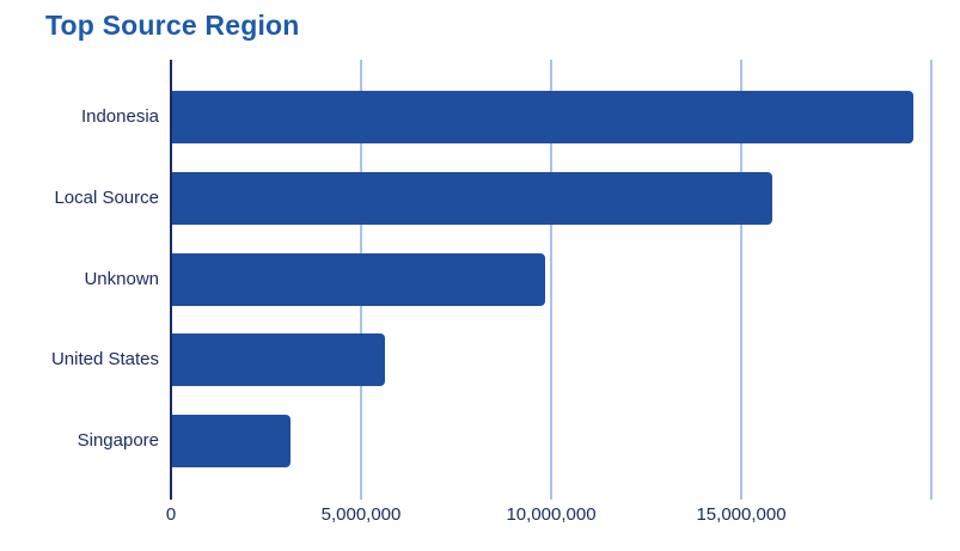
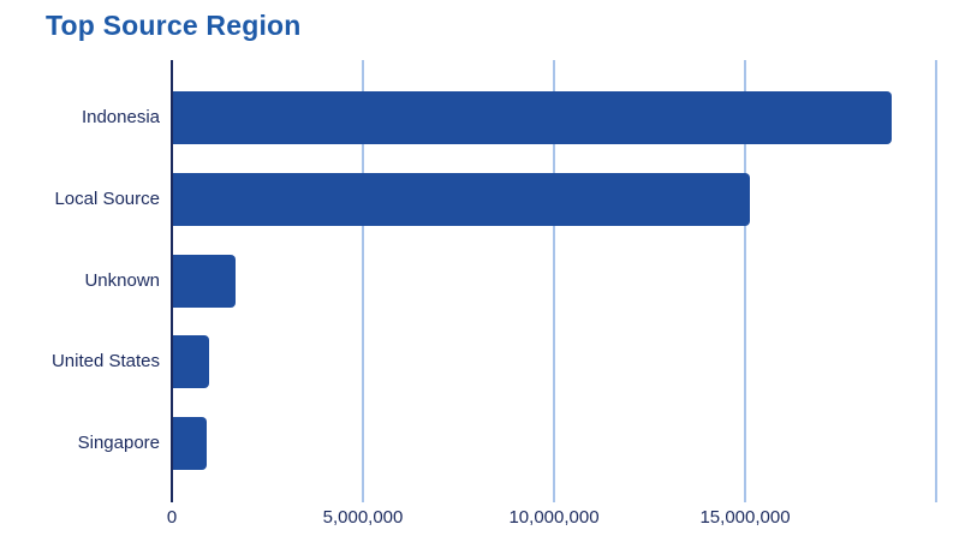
Indonesia: 19500000 -> 18800000
Local Source: 15800000 -> 15100000
Unknown: 9800000 -> 1600000
United States: 5600000 -> 1000000
Singapore: 3100000 -> 900000
